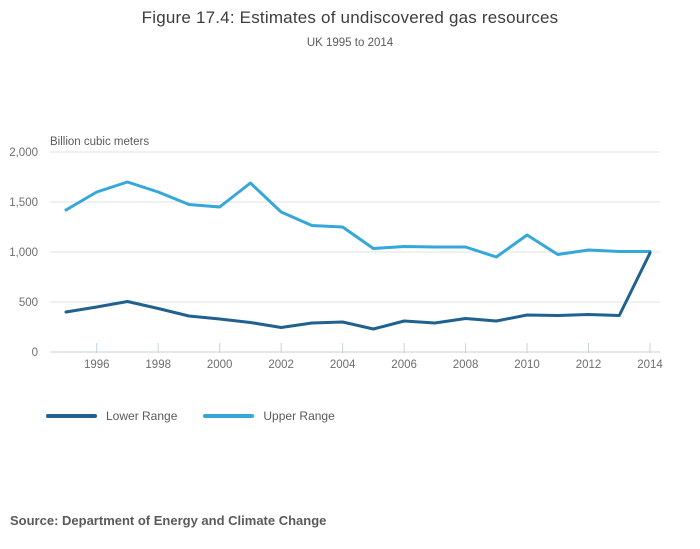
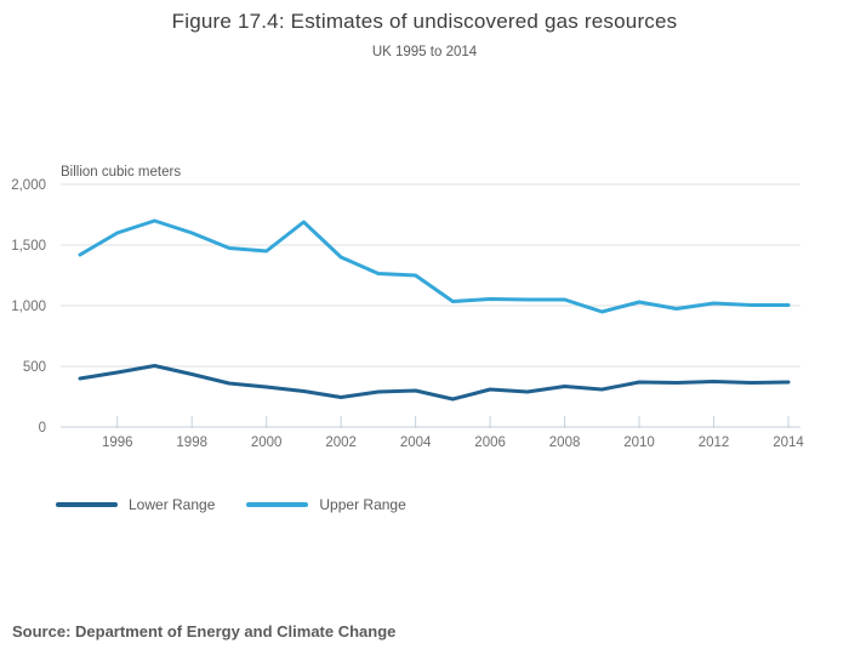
Upper Range/2010: 1170 -> 1030
Lower Range/2014: 990 -> 370
